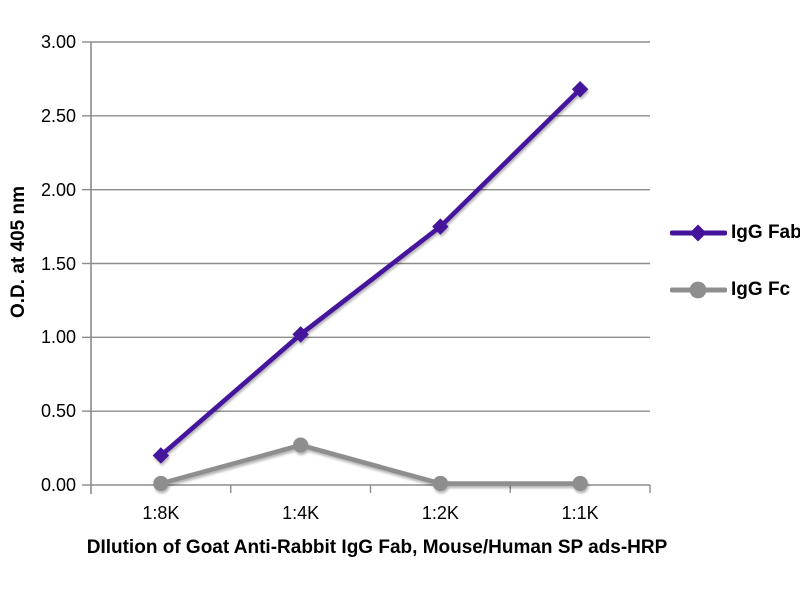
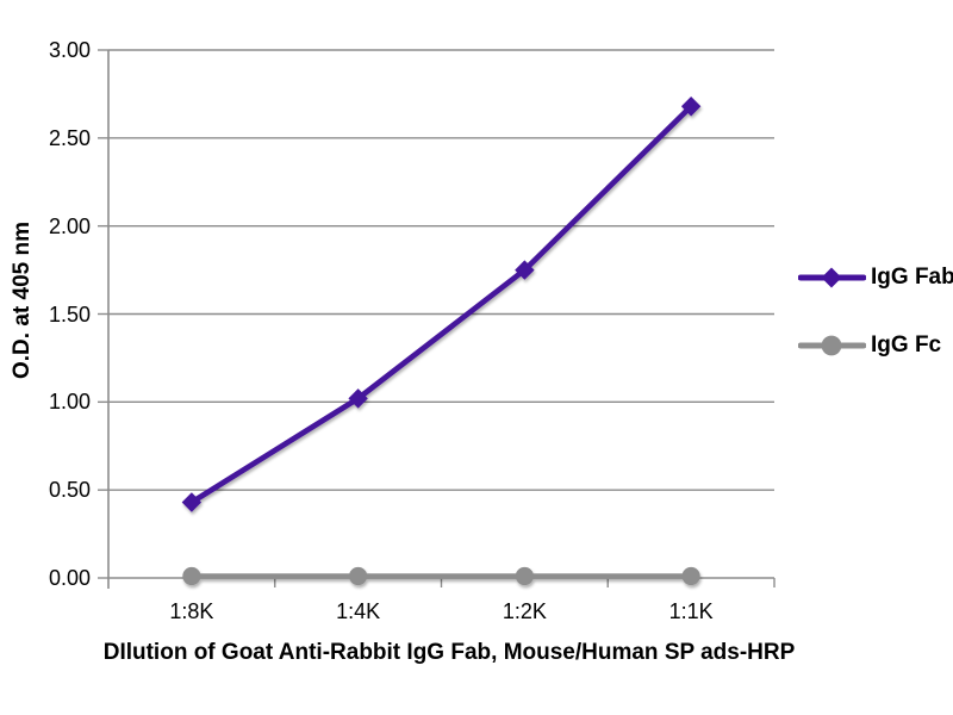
IgG Fab/1:8K: 0.20 -> 0.43
IgG Fc/1:4K: 0.27 -> 0.01
